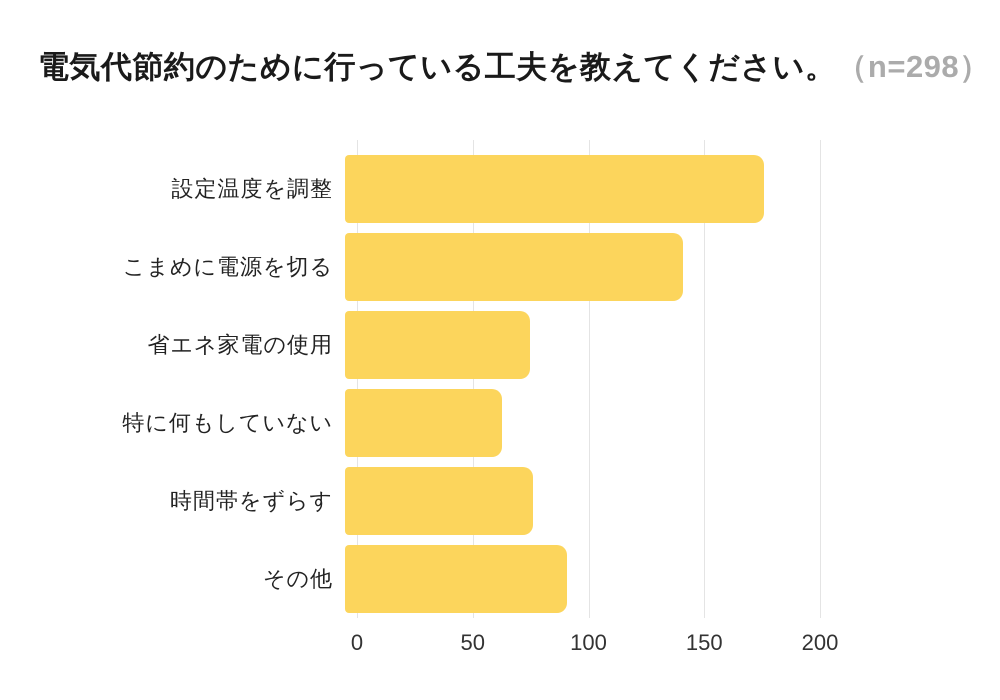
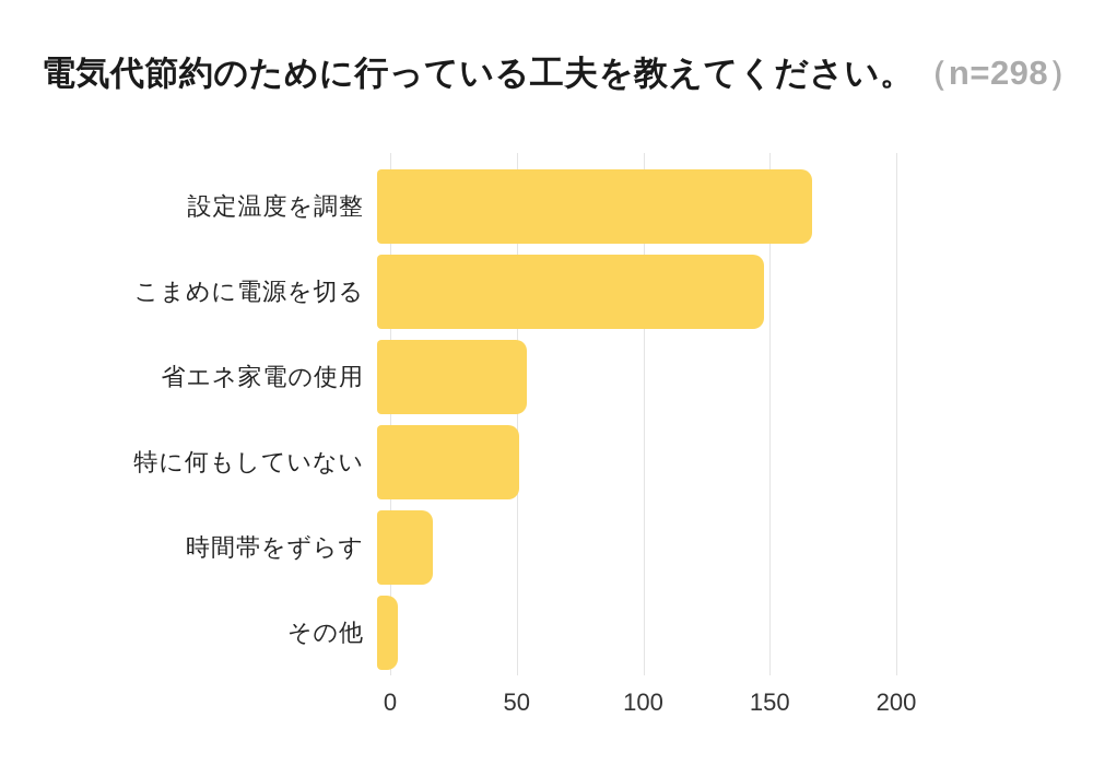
設定温度を調整: 181 -> 172
こまめに電源を切る: 146 -> 153
省エネ家電の使用: 80 -> 59
特に何もしていない: 68 -> 56
時間帯をずらす: 81 -> 22
その他: 96 -> 8
